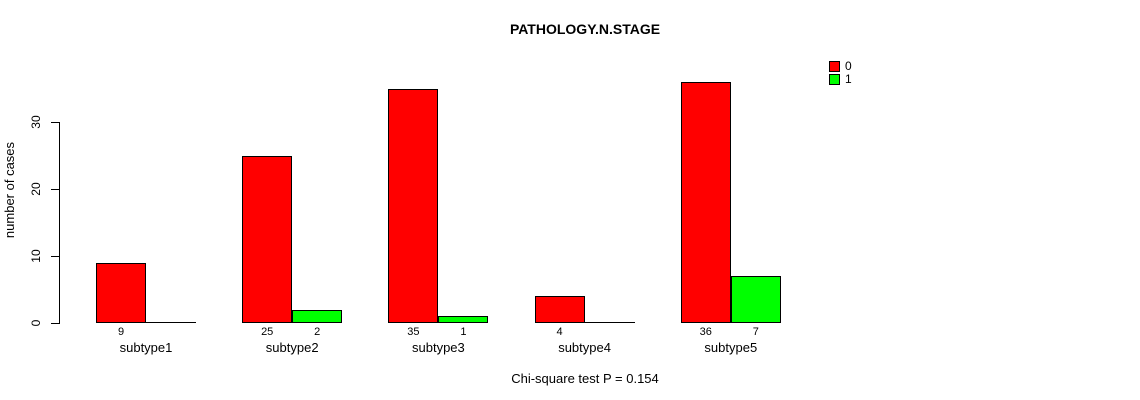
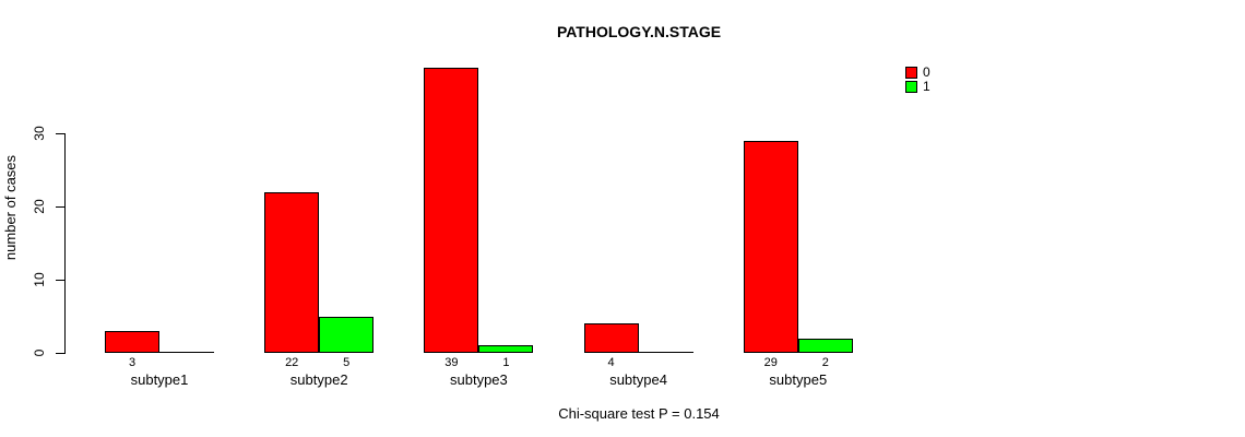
0/subtype1: 9 -> 3
0/subtype2: 25 -> 22
1/subtype2: 2 -> 5
0/subtype3: 35 -> 39
0/subtype5: 36 -> 29
1/subtype5: 7 -> 2
